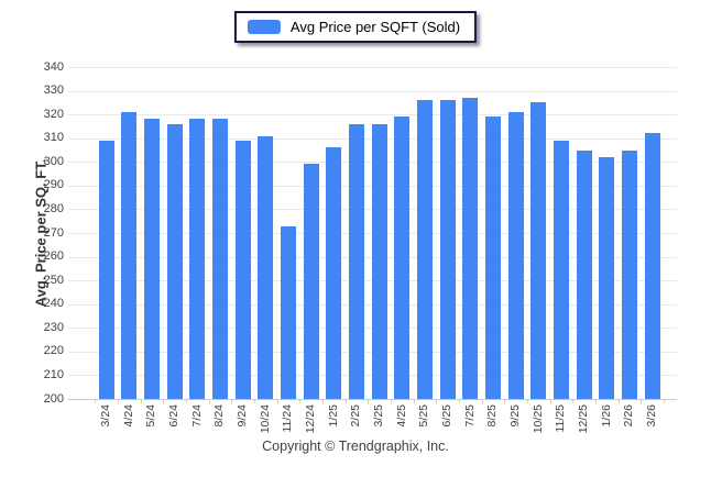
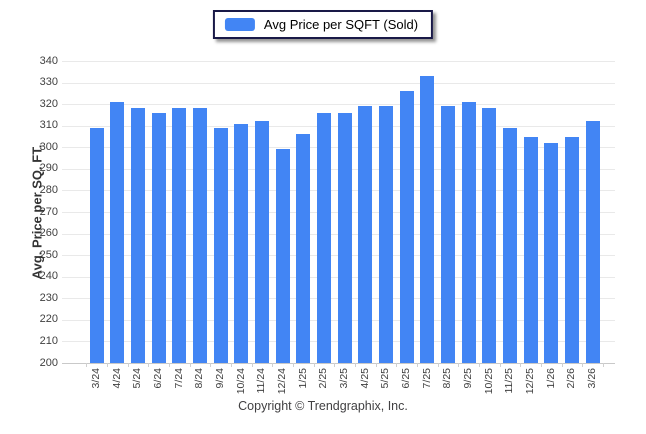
11/24: 273 -> 312
5/25: 326 -> 319
7/25: 327 -> 333
10/25: 325 -> 318
